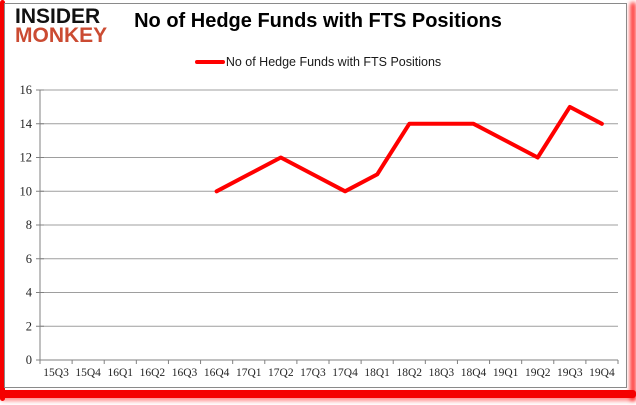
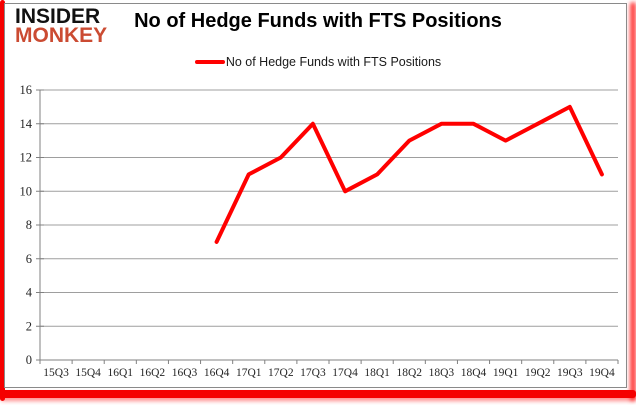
16Q4: 10 -> 7
17Q3: 11 -> 14
18Q2: 14 -> 13
19Q2: 12 -> 14
19Q4: 14 -> 11
